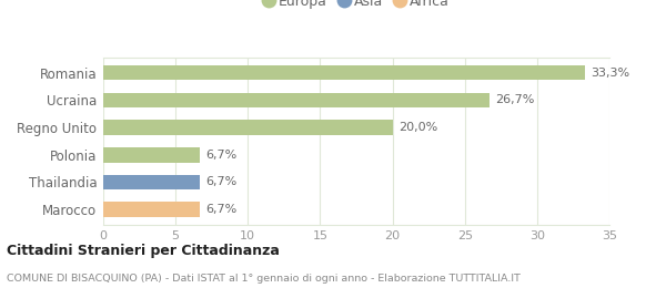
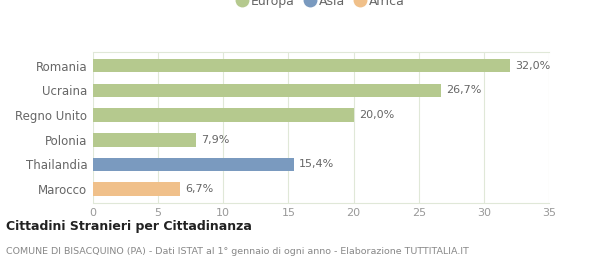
Romania: 33,3% -> 32,0%
Polonia: 6,7% -> 7,9%
Thailandia: 6,7% -> 15,4%
